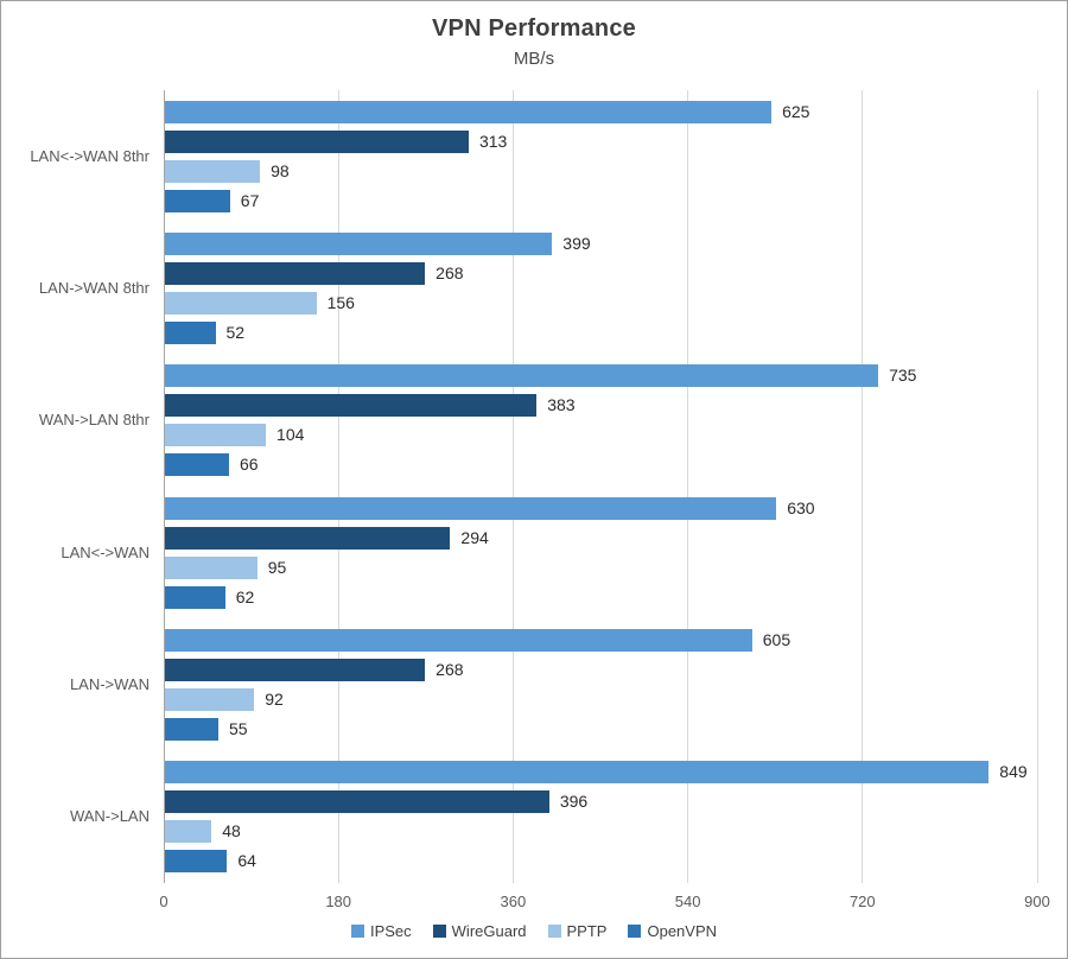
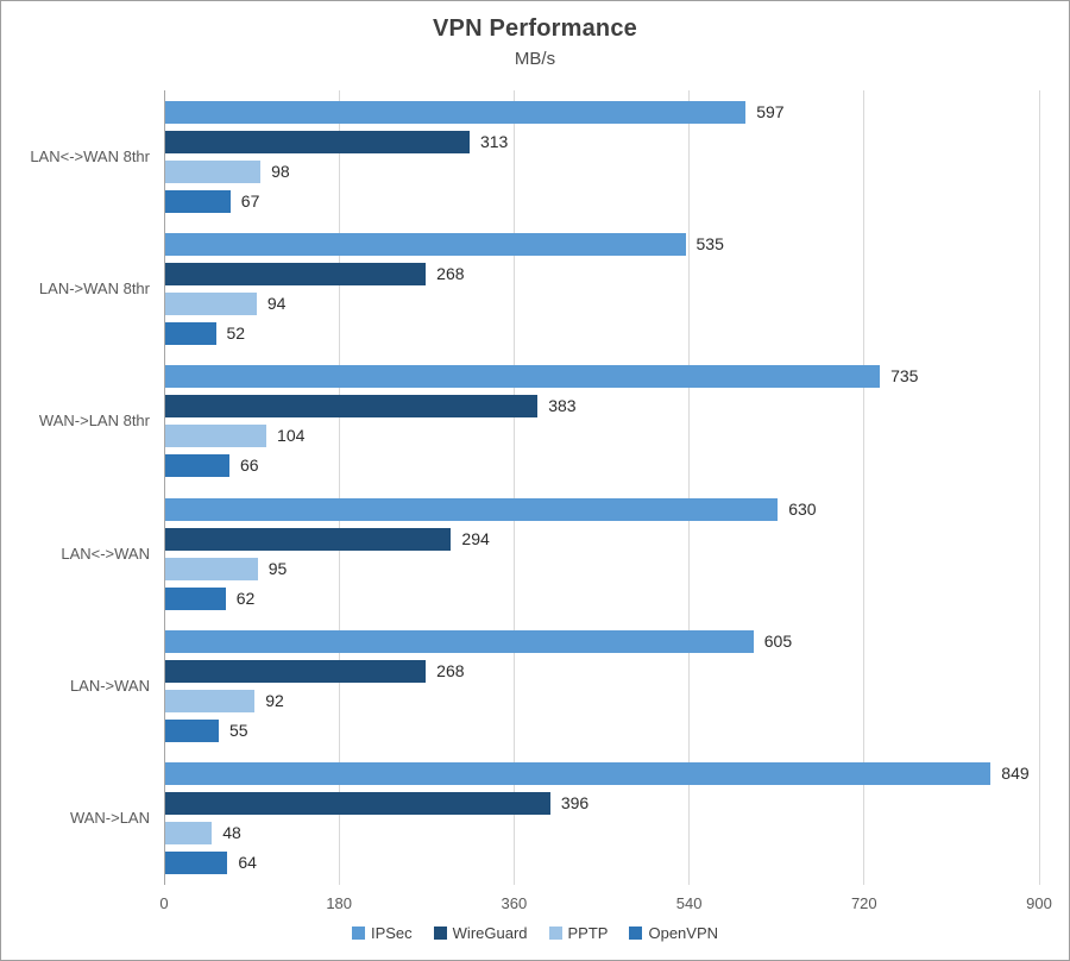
IPSec/LAN<->WAN 8thr: 625 -> 597
IPSec/LAN->WAN 8thr: 399 -> 535
PPTP/LAN->WAN 8thr: 156 -> 94
